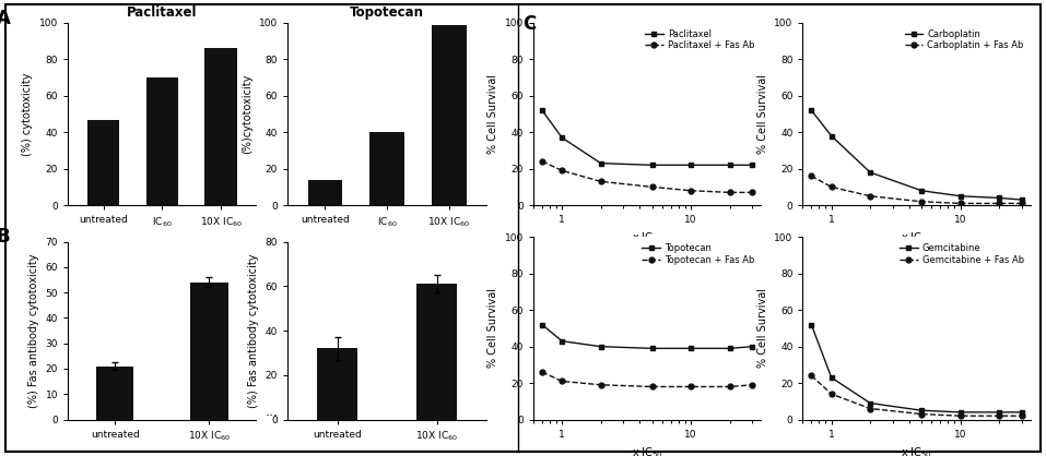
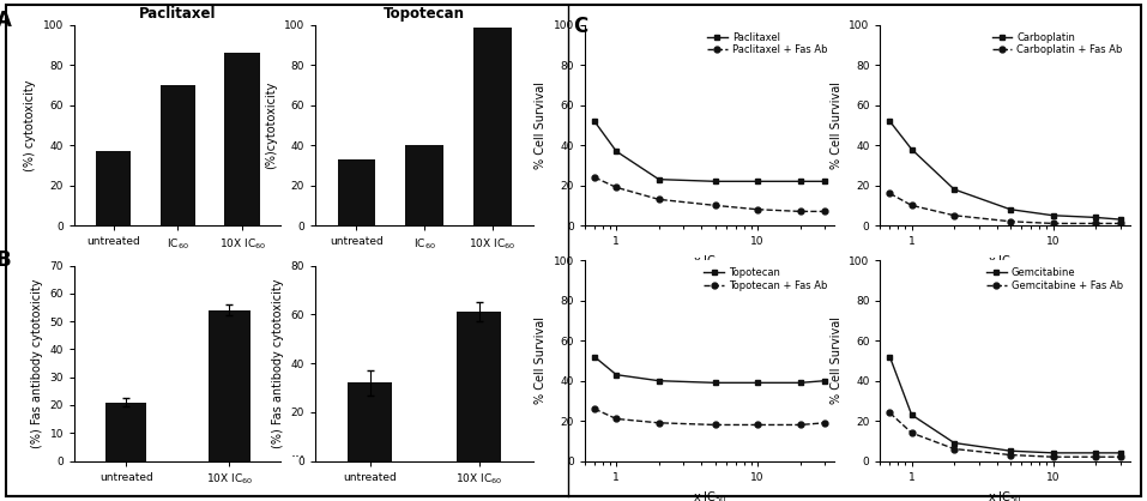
Paclitaxel/untreated: 47 -> 37
Topotecan/untreated: 14 -> 33
